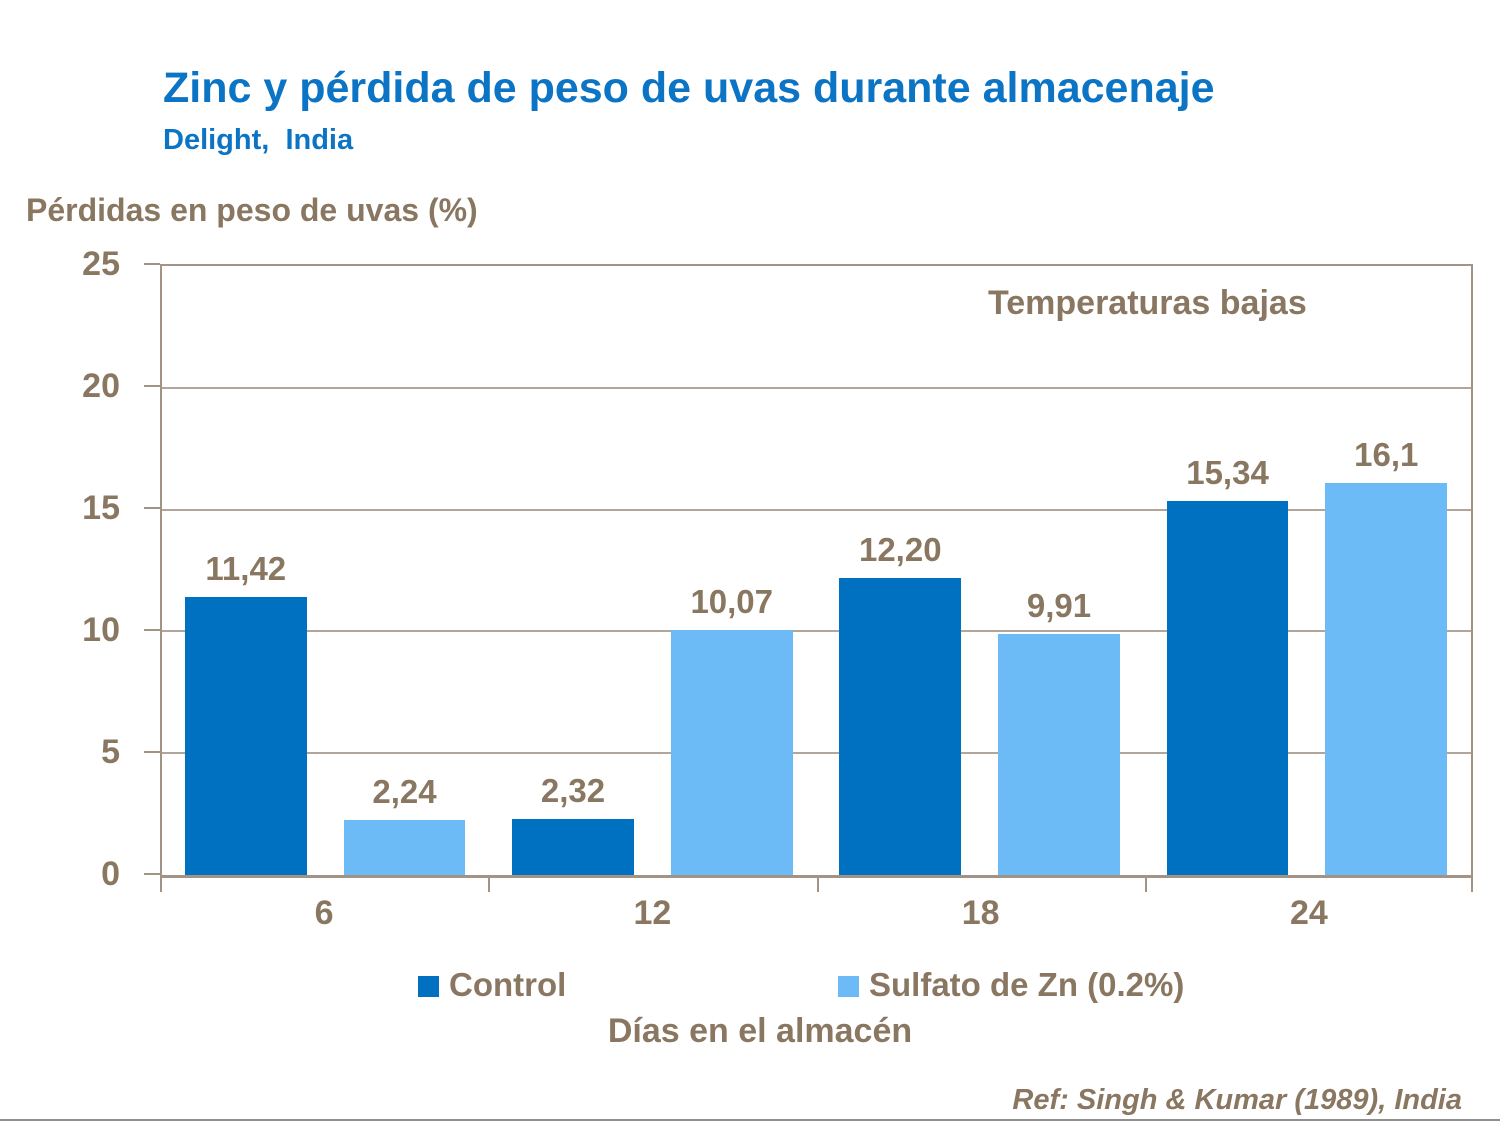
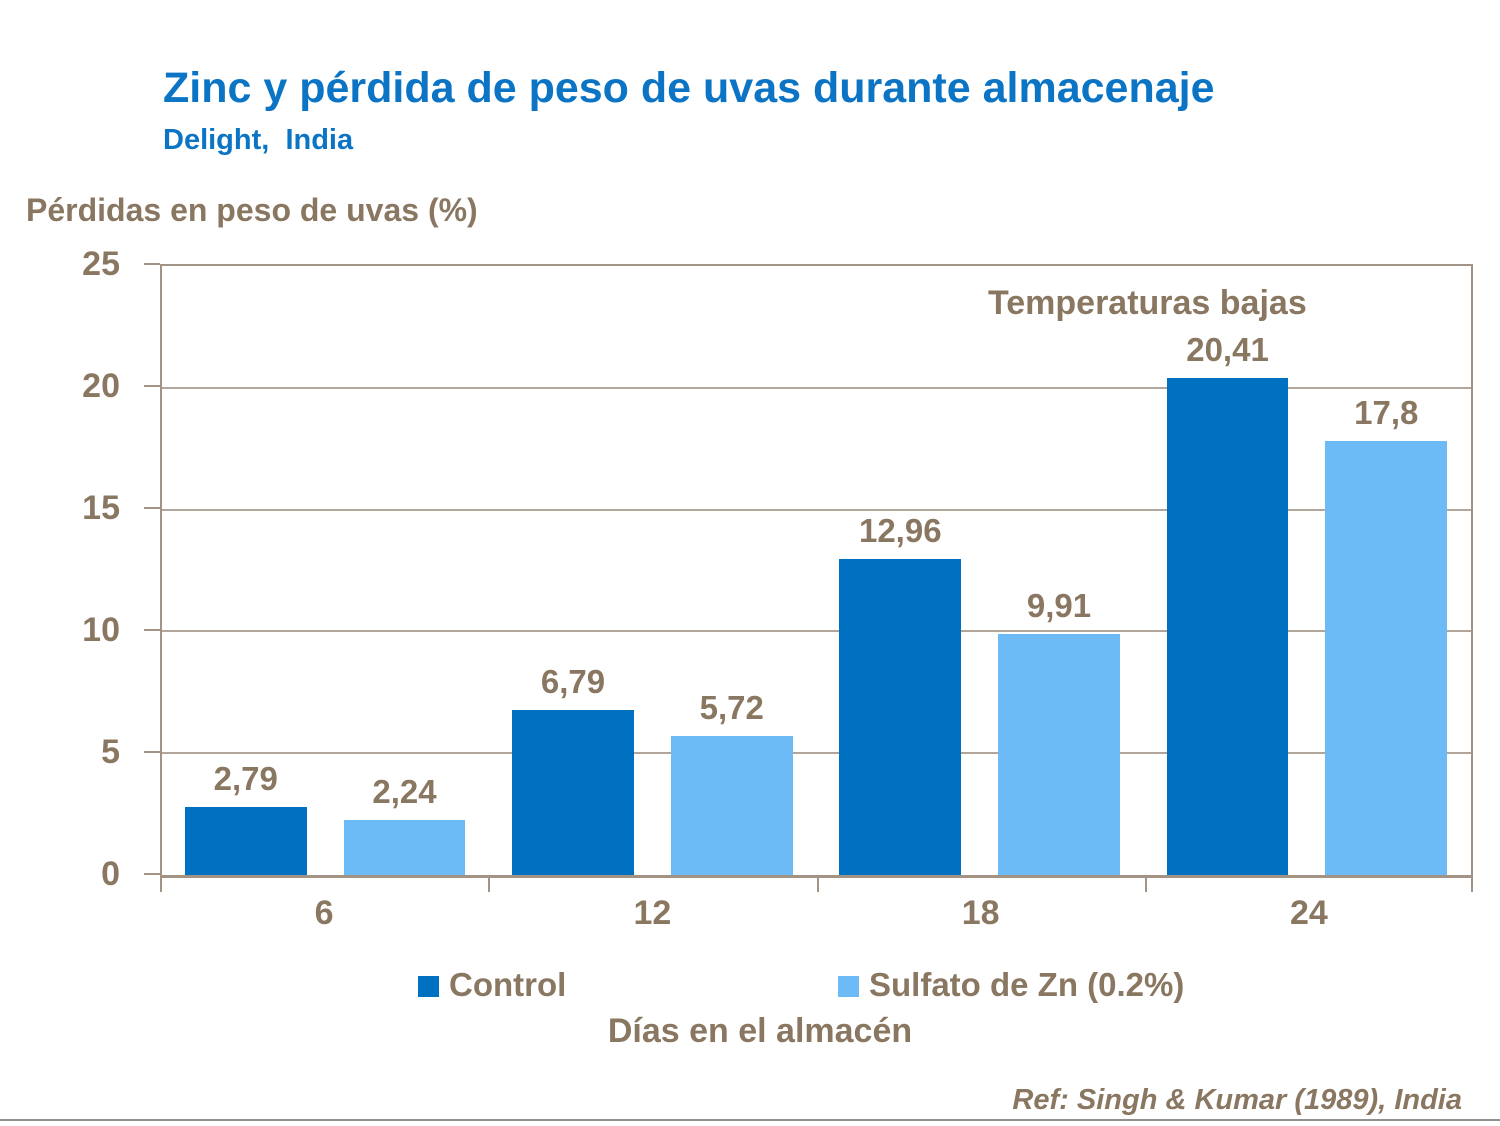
Control/6: 11,42 -> 2,79
Control/12: 2,32 -> 6,79
Sulfato de Zn (0.2%)/12: 10,07 -> 5,72
Control/18: 12,20 -> 12,96
Control/24: 15,34 -> 20,41
Sulfato de Zn (0.2%)/24: 16,1 -> 17,8
